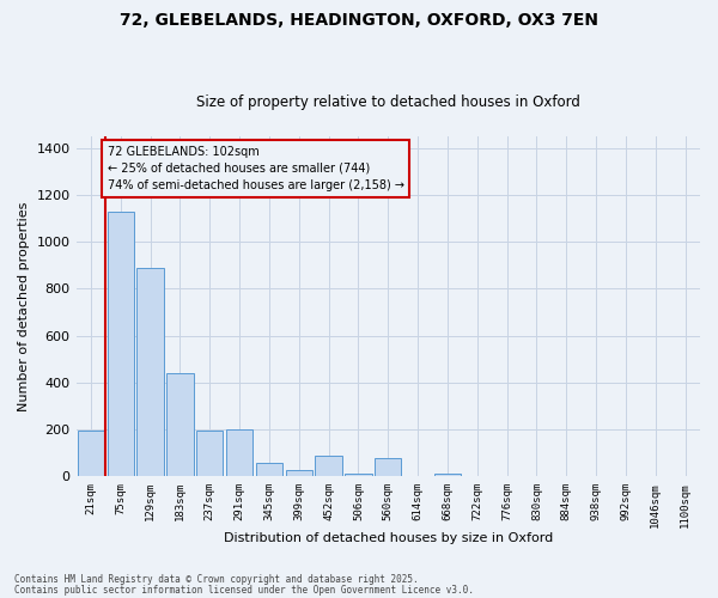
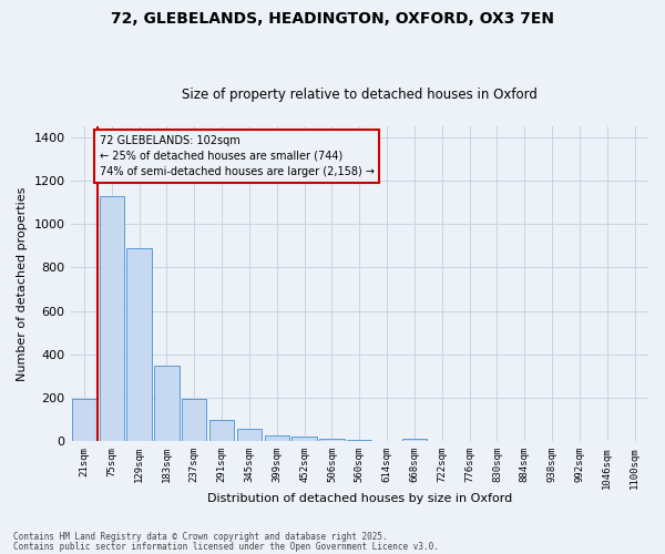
183sqm: 440 -> 350
291sqm: 200 -> 100
452sqm: 90 -> 20
560sqm: 80 -> 0
